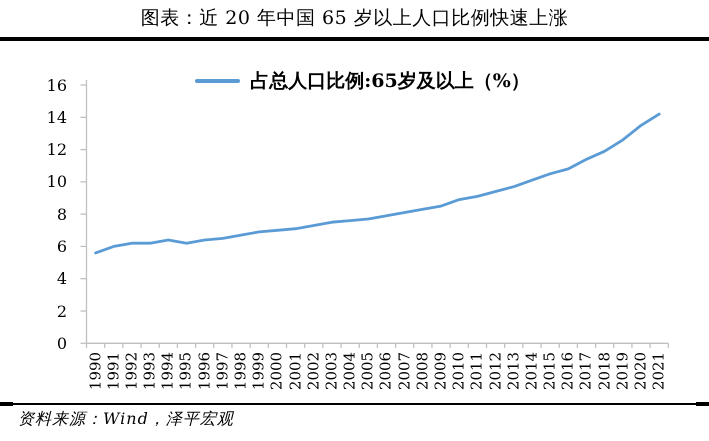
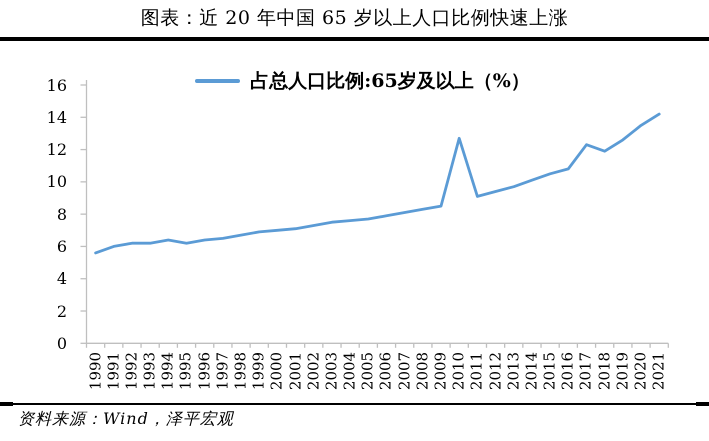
2010: 8.9 -> 12.7
2017: 11.4 -> 12.3
